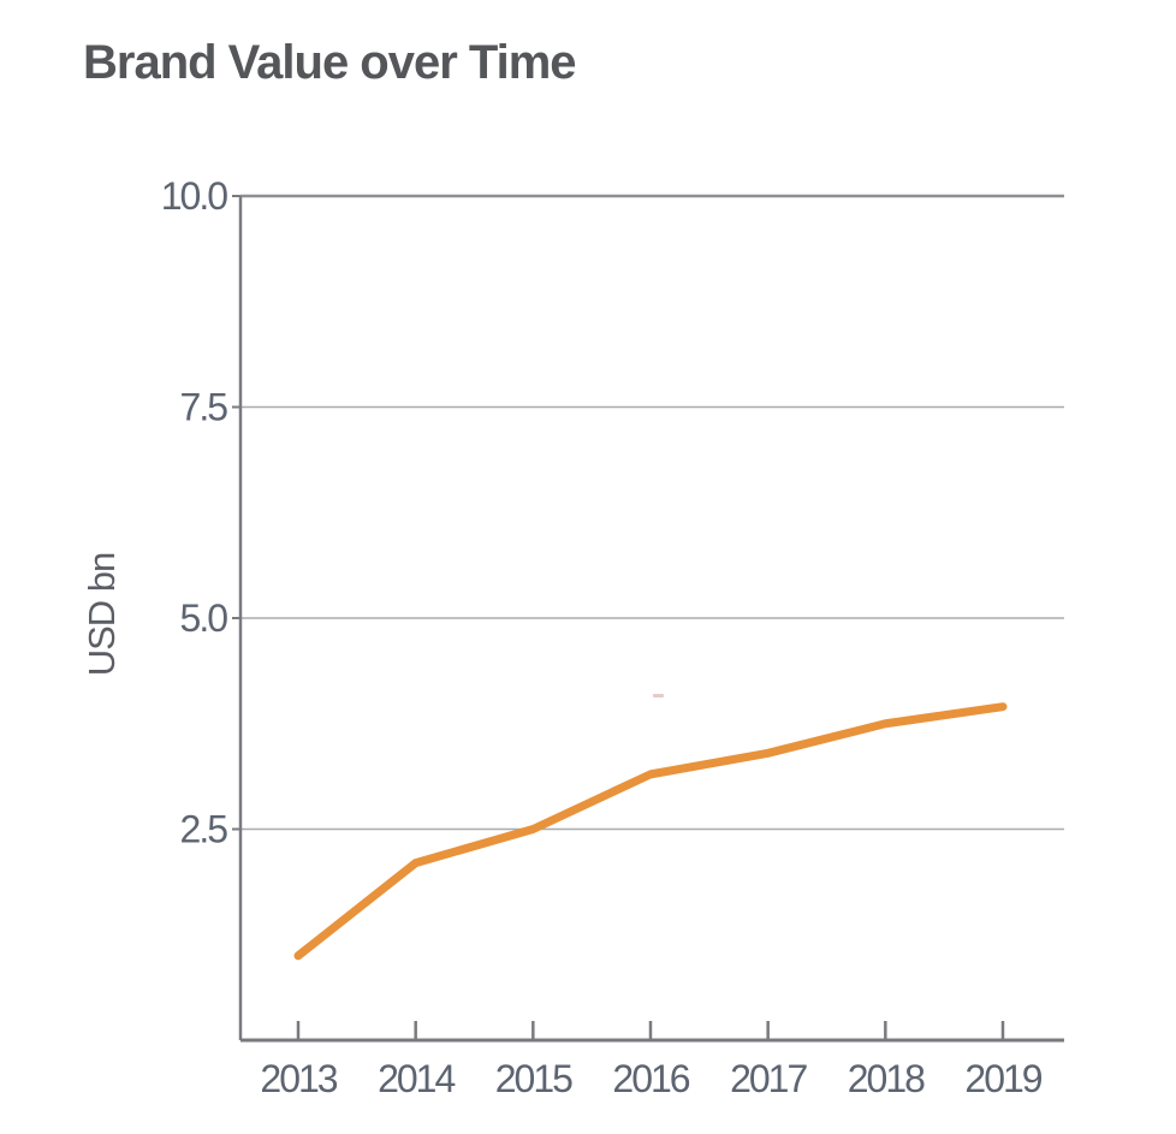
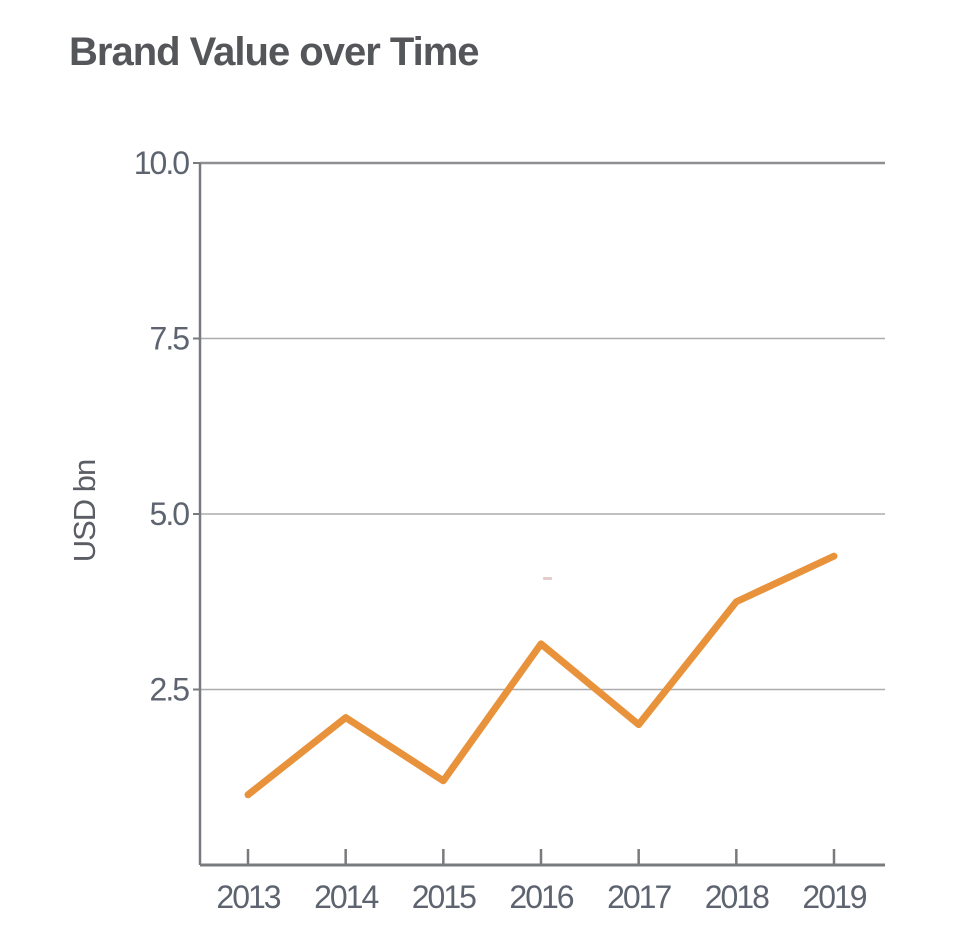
2015: 2.5 -> 1.2
2017: 3.4 -> 2.0
2019: 4.0 -> 4.4
